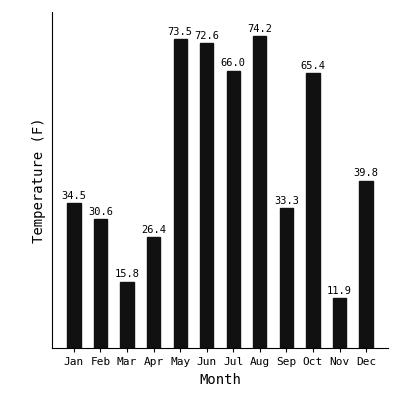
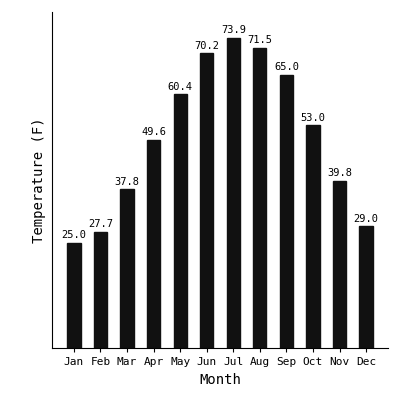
Jan: 34.5 -> 25.0
Feb: 30.6 -> 27.7
Mar: 15.8 -> 37.8
Apr: 26.4 -> 49.6
May: 73.5 -> 60.4
Jun: 72.6 -> 70.2
Jul: 66.0 -> 73.9
Aug: 74.2 -> 71.5
Sep: 33.3 -> 65.0
Oct: 65.4 -> 53.0
Nov: 11.9 -> 39.8
Dec: 39.8 -> 29.0
